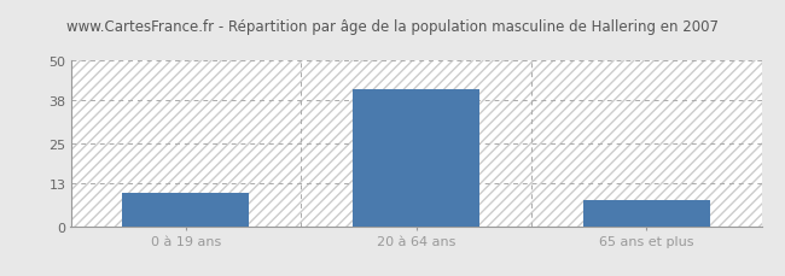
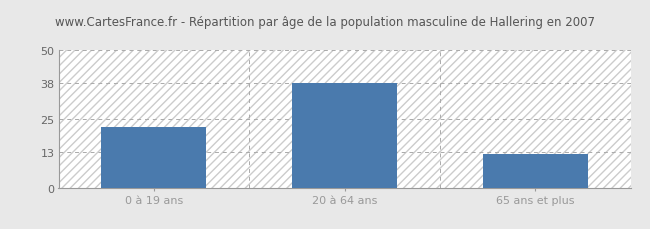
0 à 19 ans: 10 -> 22
20 à 64 ans: 41 -> 38
65 ans et plus: 8 -> 12
